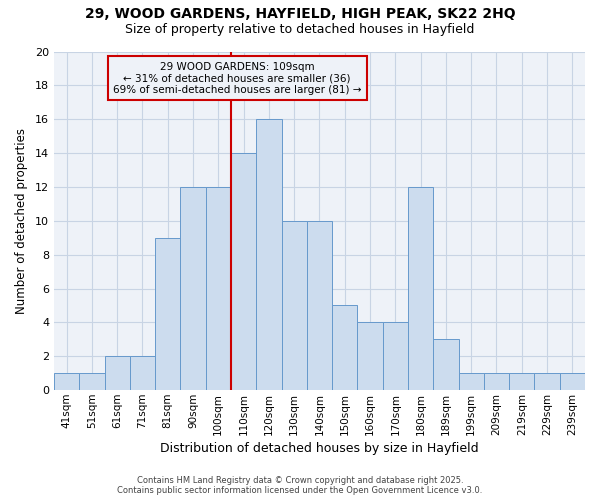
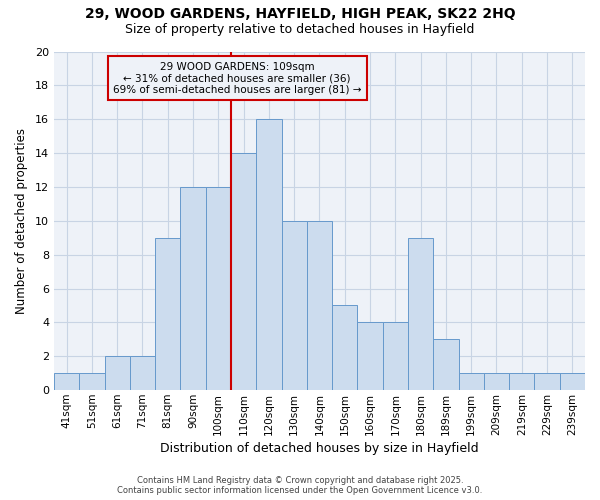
180sqm: 12 -> 9
